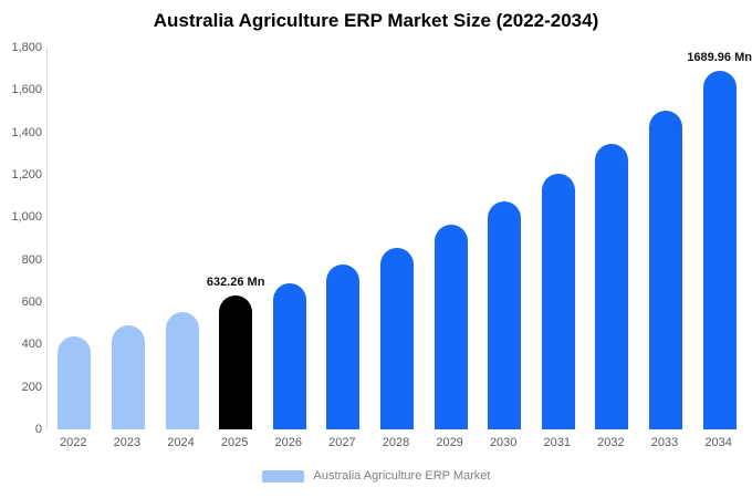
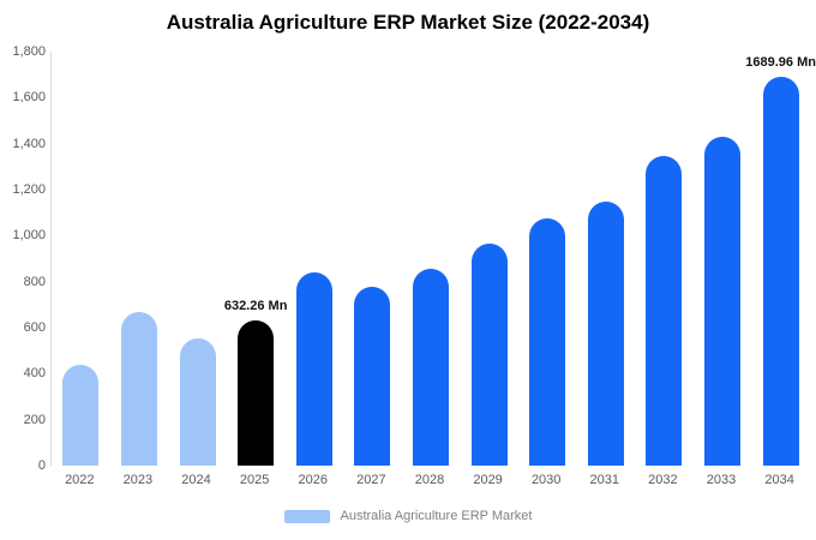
2023: 490 -> 670
2026: 690 -> 840
2031: 1200 -> 1150
2033: 1500 -> 1430
